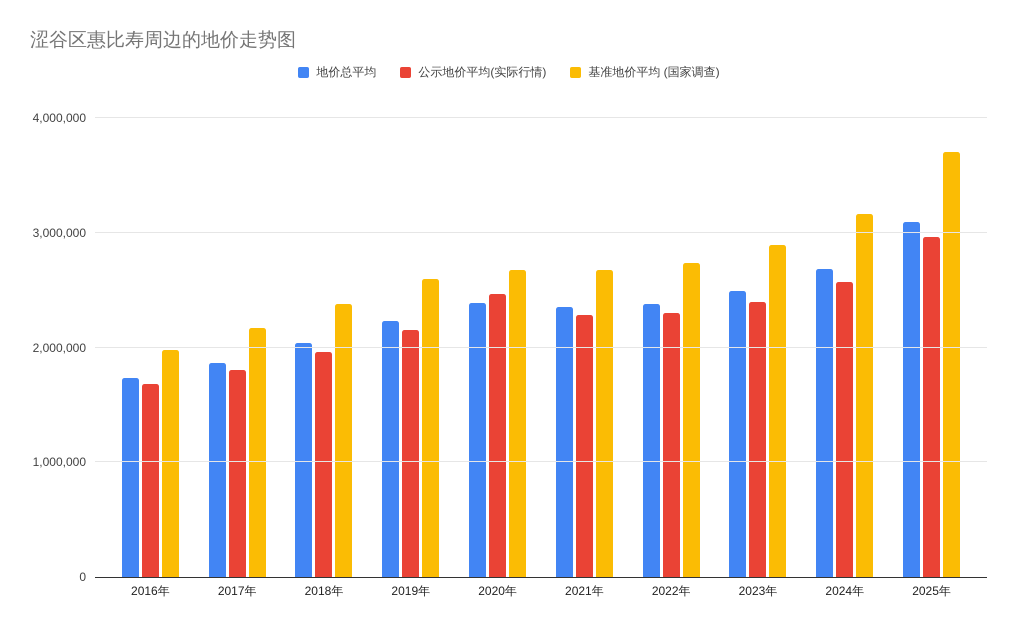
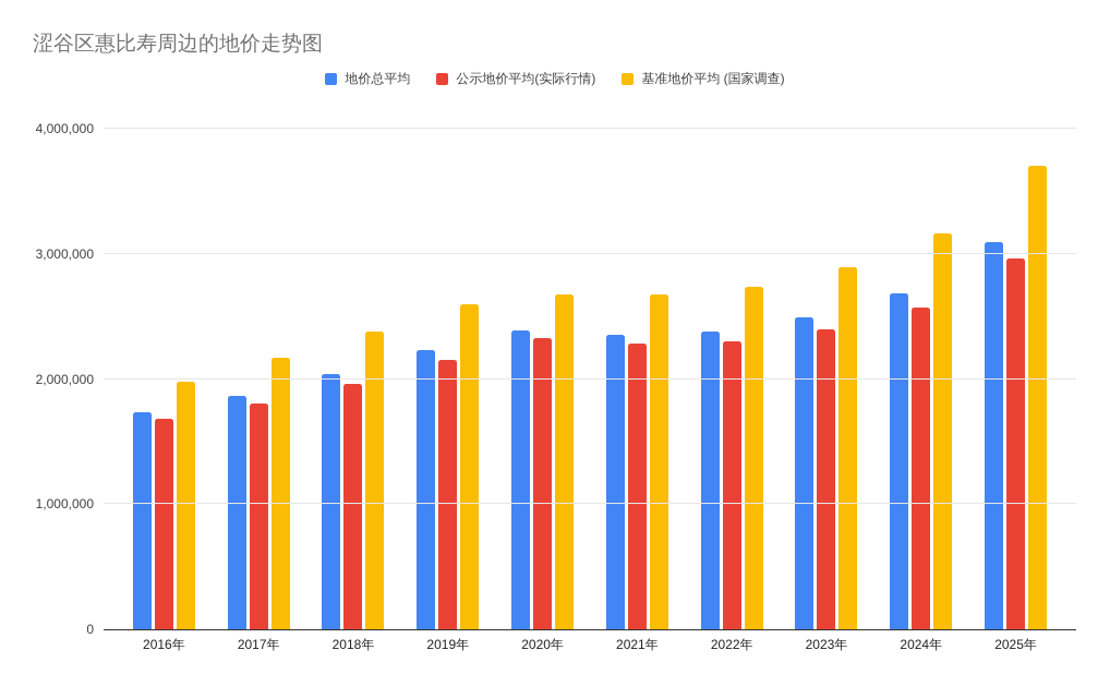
公示地价平均(实际行情)/2020年: 2470000 -> 2320000
